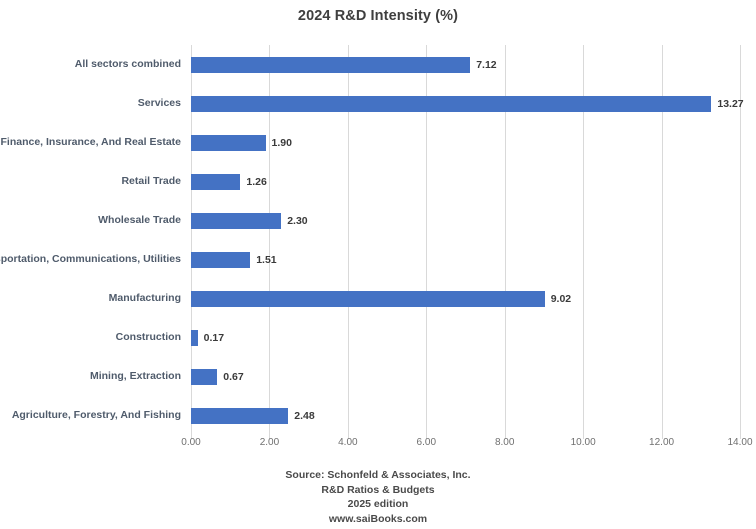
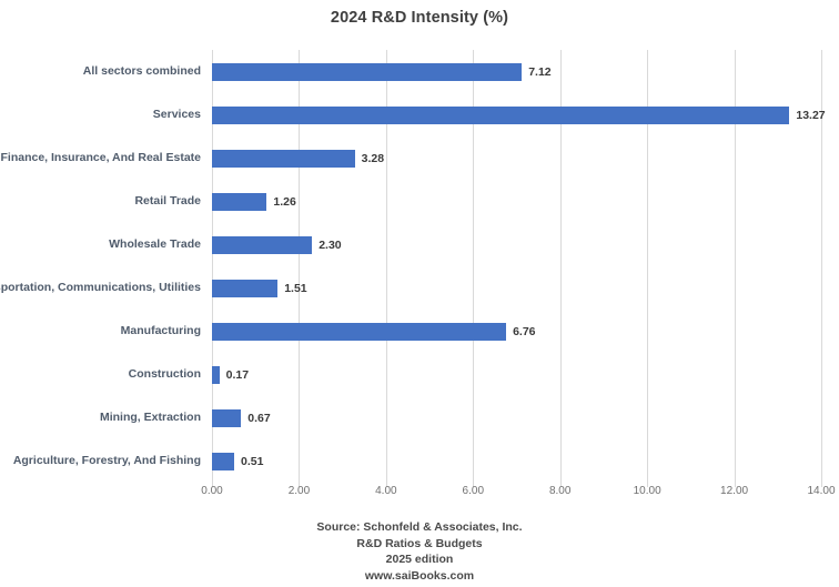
Finance, Insurance, And Real Estate: 1.90 -> 3.28
Manufacturing: 9.02 -> 6.76
Agriculture, Forestry, And Fishing: 2.48 -> 0.51
